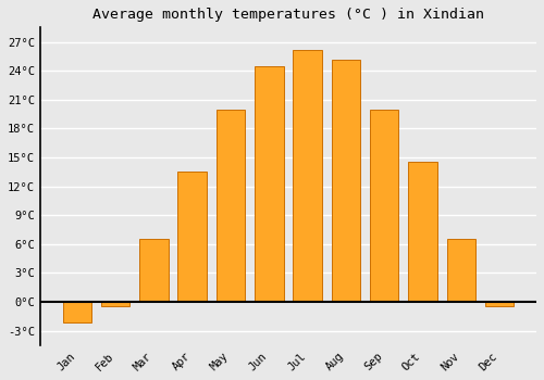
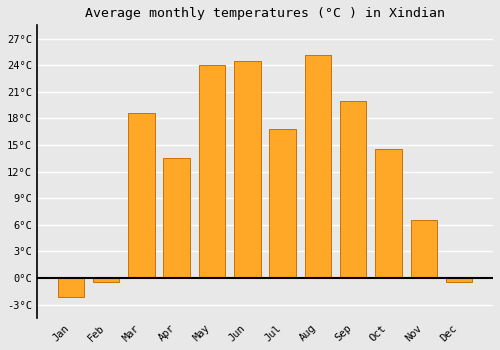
Mar: 6.5°C -> 18.6°C
May: 20.0°C -> 24.0°C
Jul: 26.2°C -> 16.8°C
